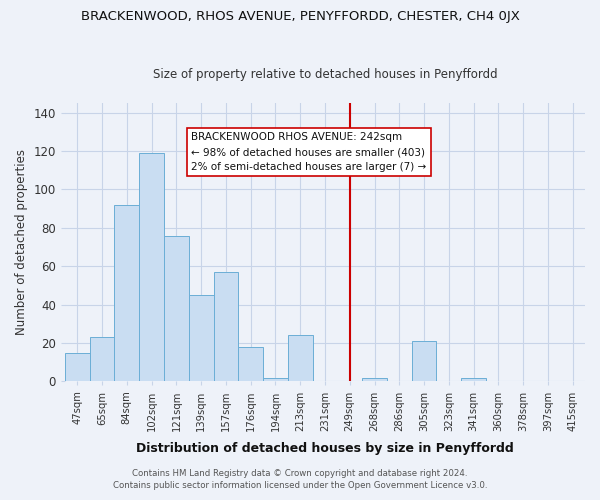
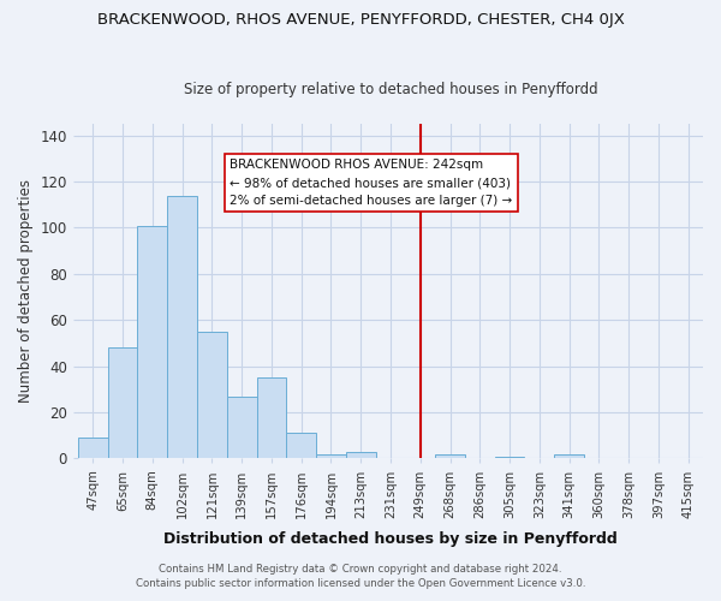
47sqm: 15 -> 9
65sqm: 23 -> 48
84sqm: 92 -> 101
102sqm: 119 -> 114
121sqm: 76 -> 55
139sqm: 45 -> 27
157sqm: 57 -> 35
176sqm: 18 -> 11
213sqm: 24 -> 3
305sqm: 21 -> 1
